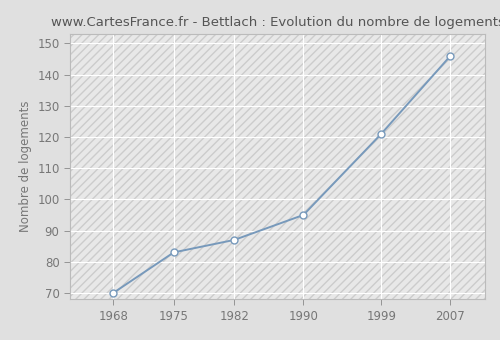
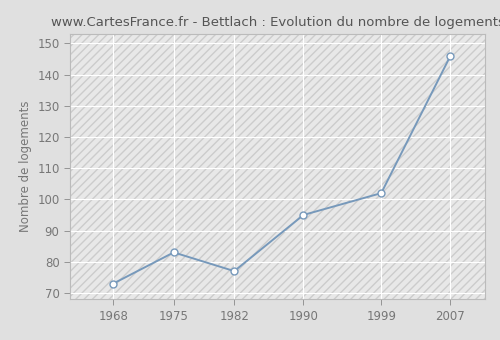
1968: 70 -> 73
1982: 87 -> 77
1999: 121 -> 102
